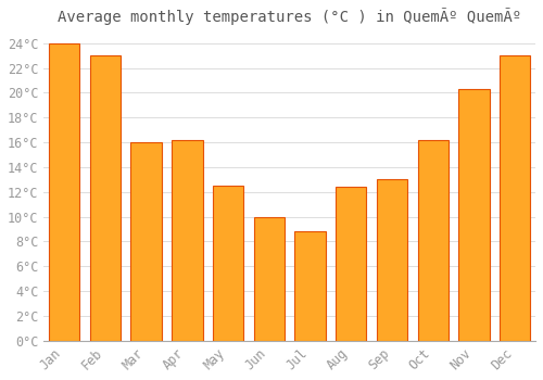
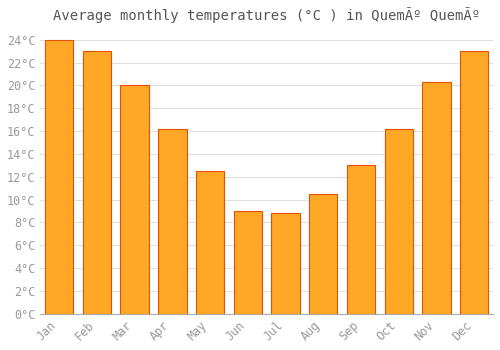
Mar: 16.0°C -> 20.0°C
Jun: 10.0°C -> 9.0°C
Aug: 12.4°C -> 10.5°C
